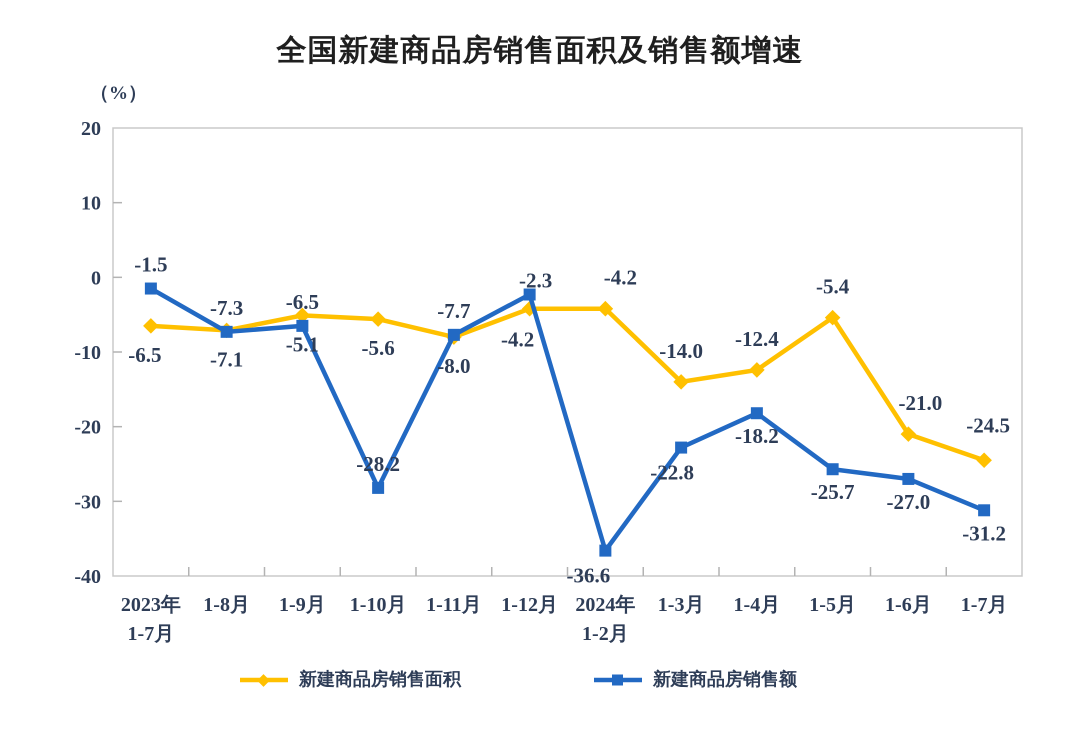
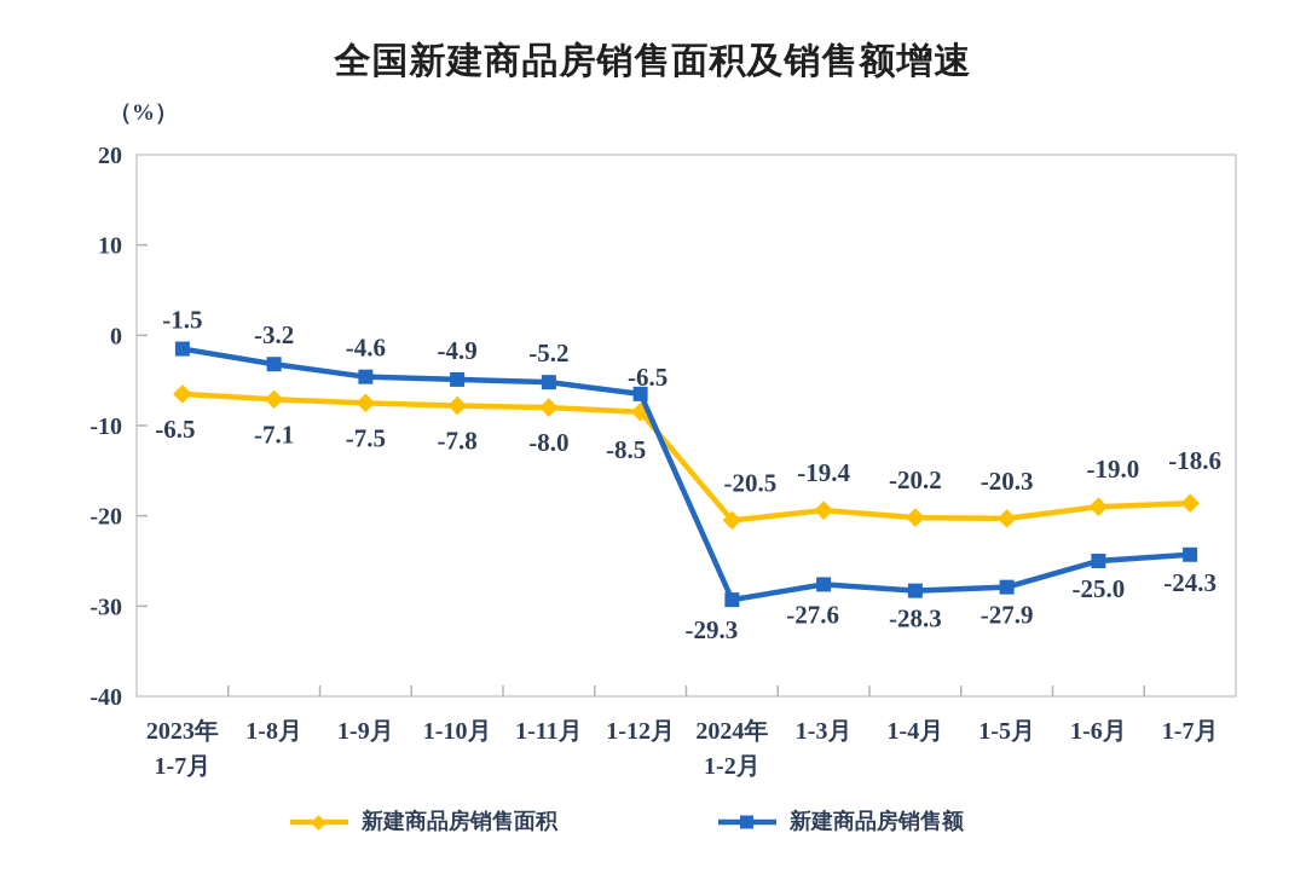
新建商品房销售额/1-8月: -7.3 -> -3.2
新建商品房销售面积/1-9月: -5.1 -> -7.5
新建商品房销售额/1-9月: -6.5 -> -4.6
新建商品房销售面积/1-10月: -5.6 -> -7.8
新建商品房销售额/1-10月: -28.2 -> -4.9
新建商品房销售额/1-11月: -7.7 -> -5.2
新建商品房销售面积/1-12月: -4.2 -> -8.5
新建商品房销售额/1-12月: -2.3 -> -6.5
新建商品房销售面积/2024年 1-2月: -4.2 -> -20.5
新建商品房销售额/2024年 1-2月: -36.6 -> -29.3
新建商品房销售面积/1-3月: -14.0 -> -19.4
新建商品房销售额/1-3月: -22.8 -> -27.6
新建商品房销售面积/1-4月: -12.4 -> -20.2
新建商品房销售额/1-4月: -18.2 -> -28.3
新建商品房销售面积/1-5月: -5.4 -> -20.3
新建商品房销售额/1-5月: -25.7 -> -27.9
新建商品房销售面积/1-6月: -21.0 -> -19.0
新建商品房销售额/1-6月: -27.0 -> -25.0
新建商品房销售面积/1-7月: -24.5 -> -18.6
新建商品房销售额/1-7月: -31.2 -> -24.3
